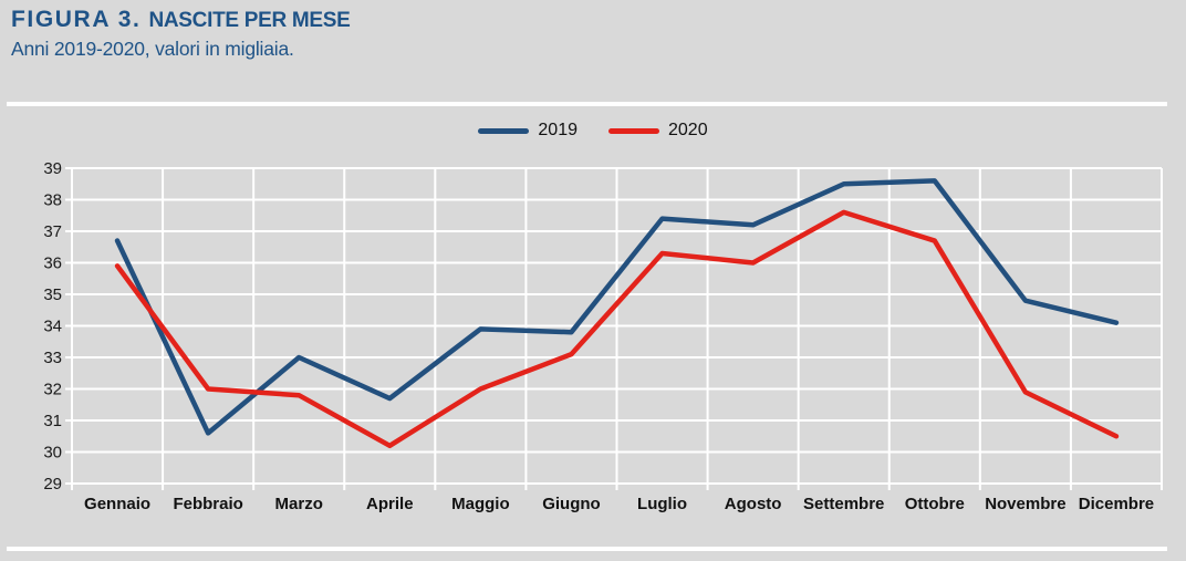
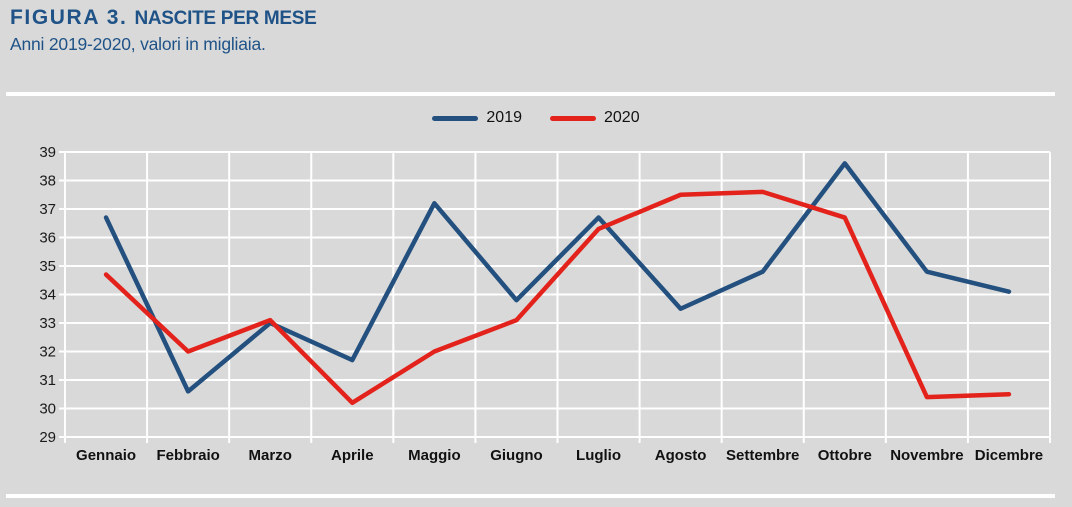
2020/Gennaio: 35.9 -> 34.7
2020/Marzo: 31.8 -> 33.1
2019/Maggio: 33.9 -> 37.2
2019/Luglio: 37.4 -> 36.7
2019/Agosto: 37.2 -> 33.5
2020/Agosto: 36.0 -> 37.5
2019/Settembre: 38.5 -> 34.8
2020/Novembre: 31.9 -> 30.4
